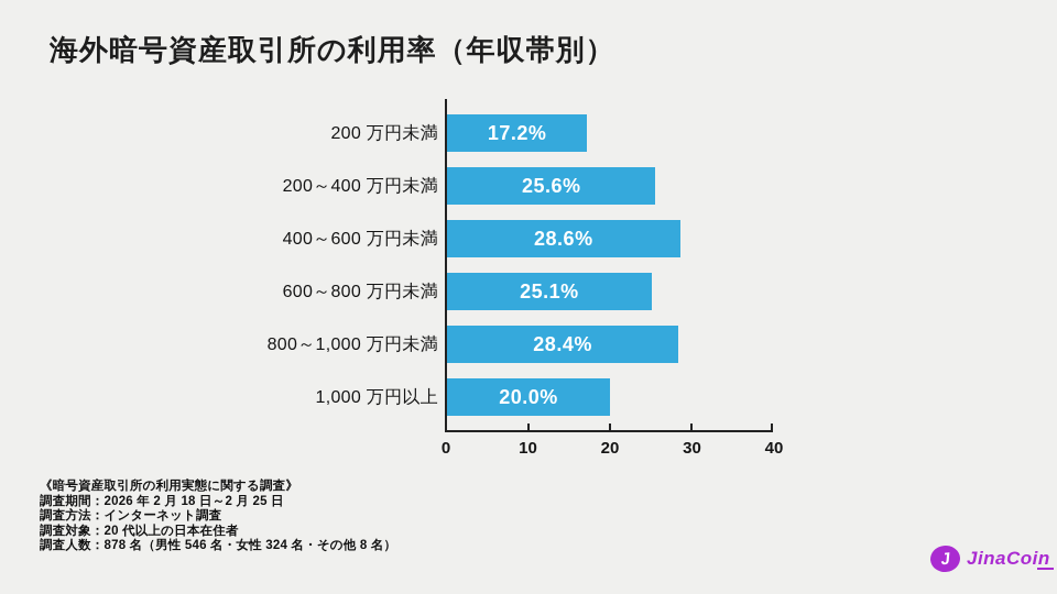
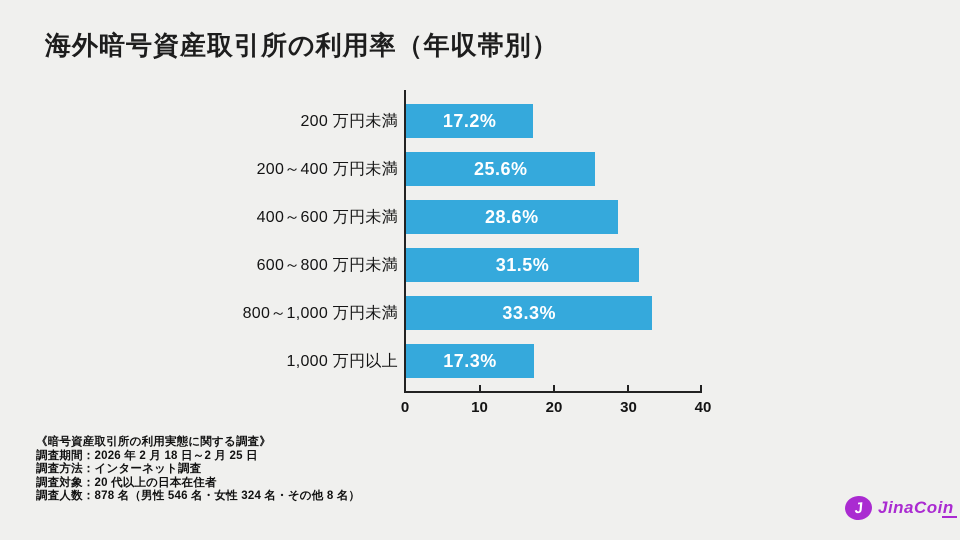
600～800 万円未満: 25.1% -> 31.5%
800～1,000 万円未満: 28.4% -> 33.3%
1,000 万円以上: 20.0% -> 17.3%
